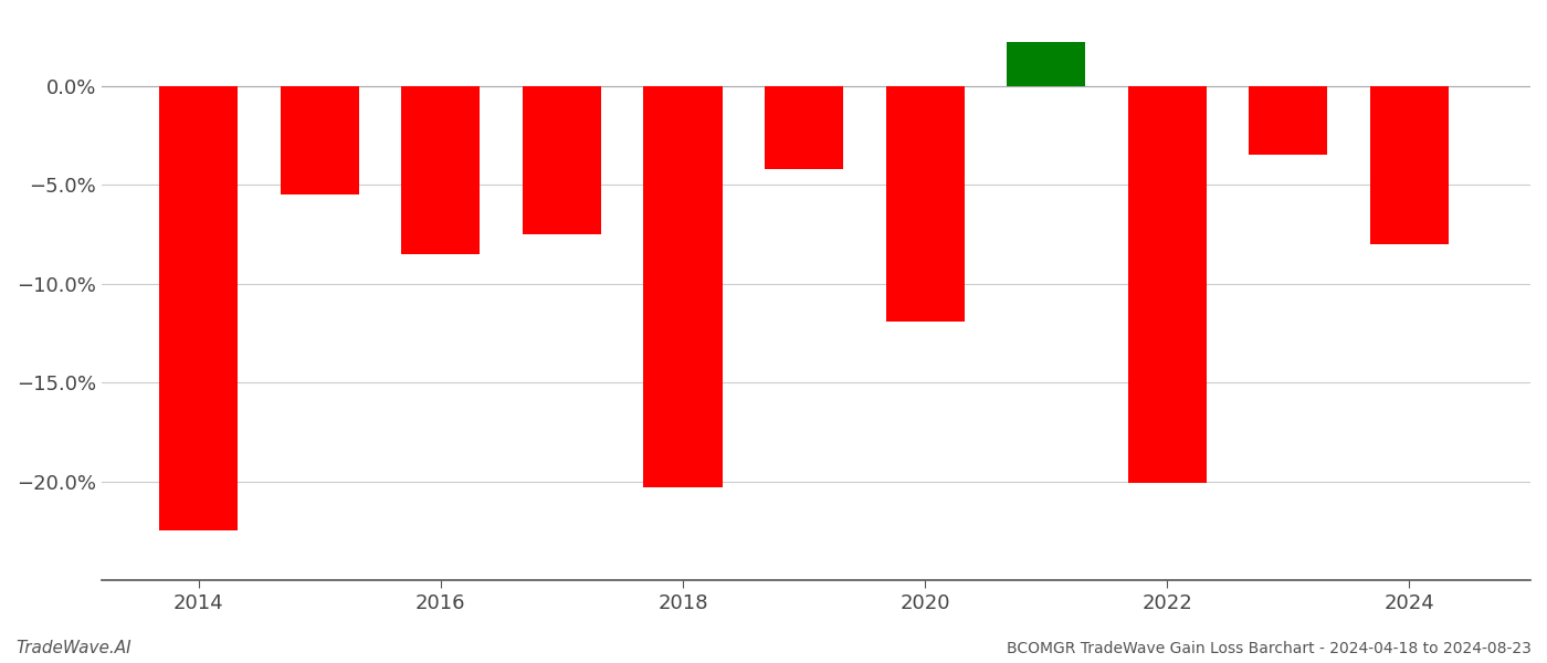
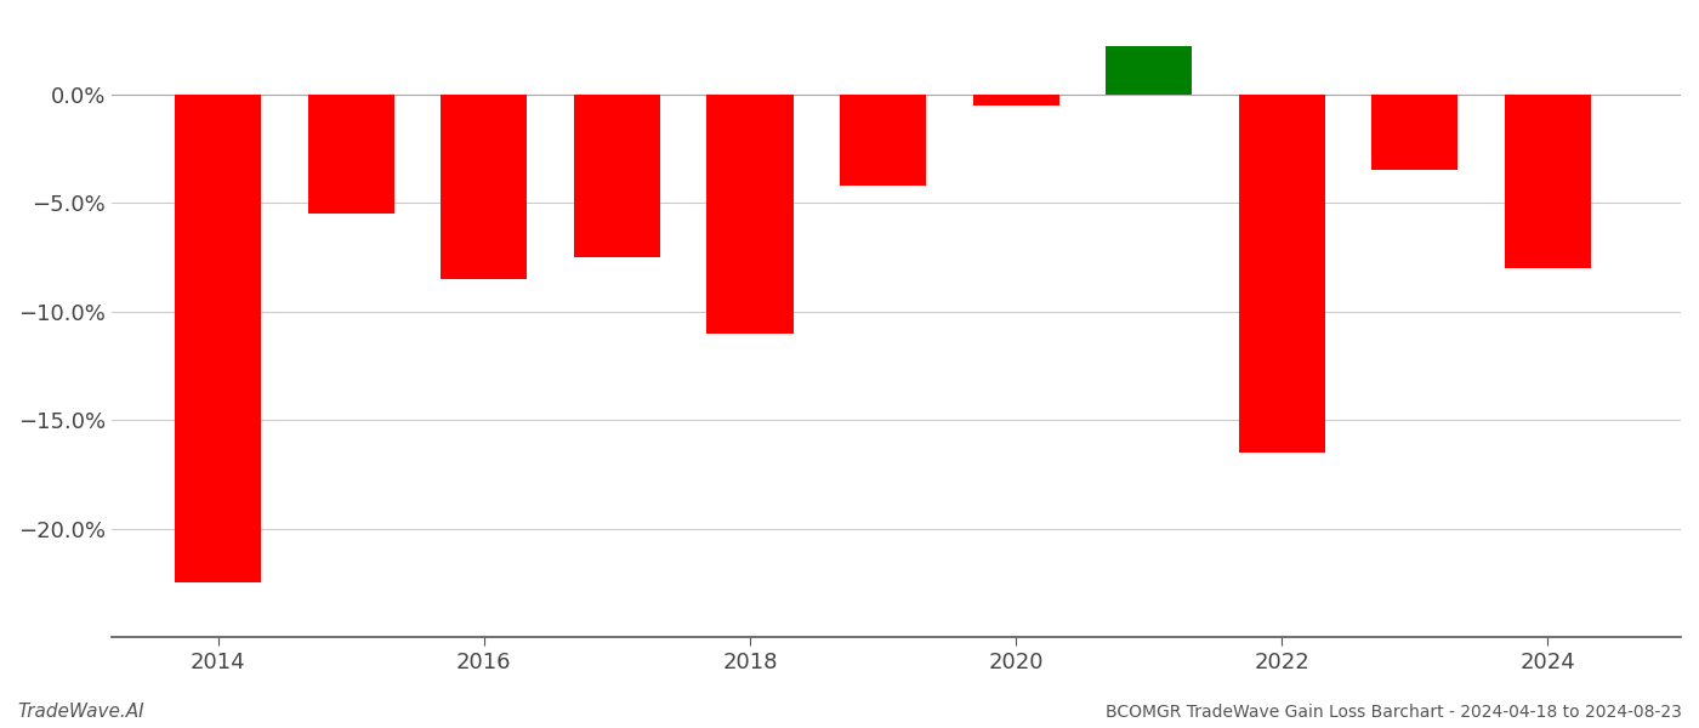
2018: -20.3% -> -11.0%
2020: -11.9% -> -0.5%
2022: -20.1% -> -16.5%
